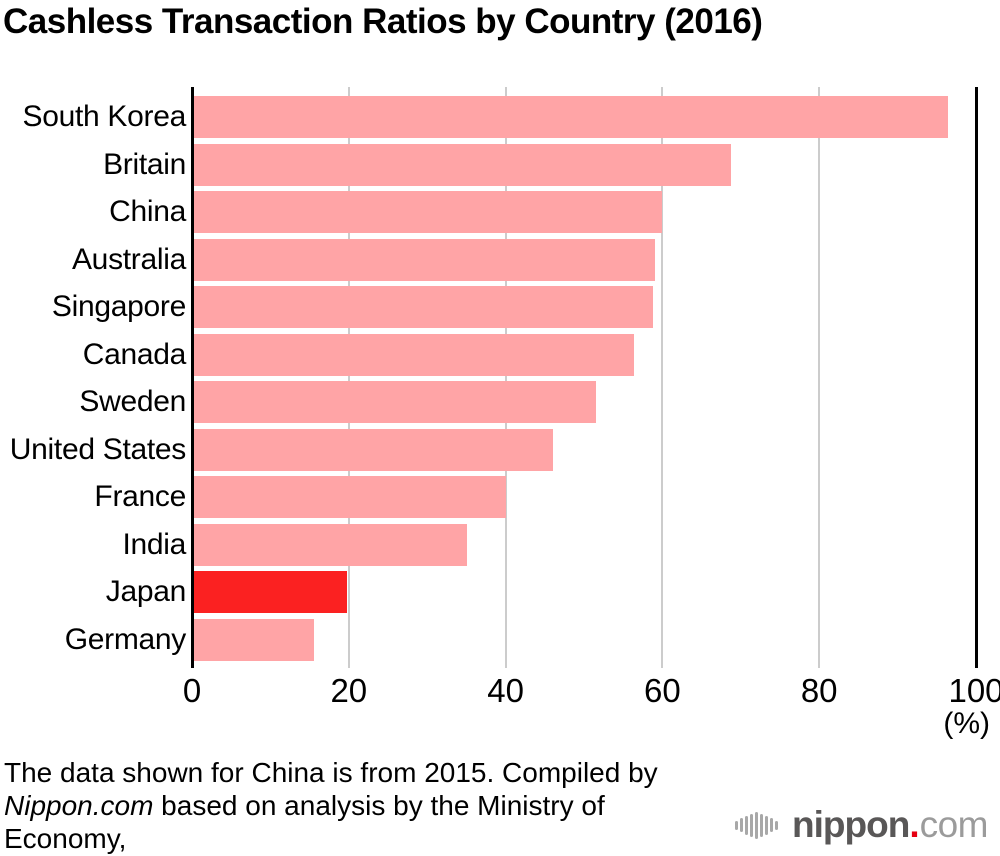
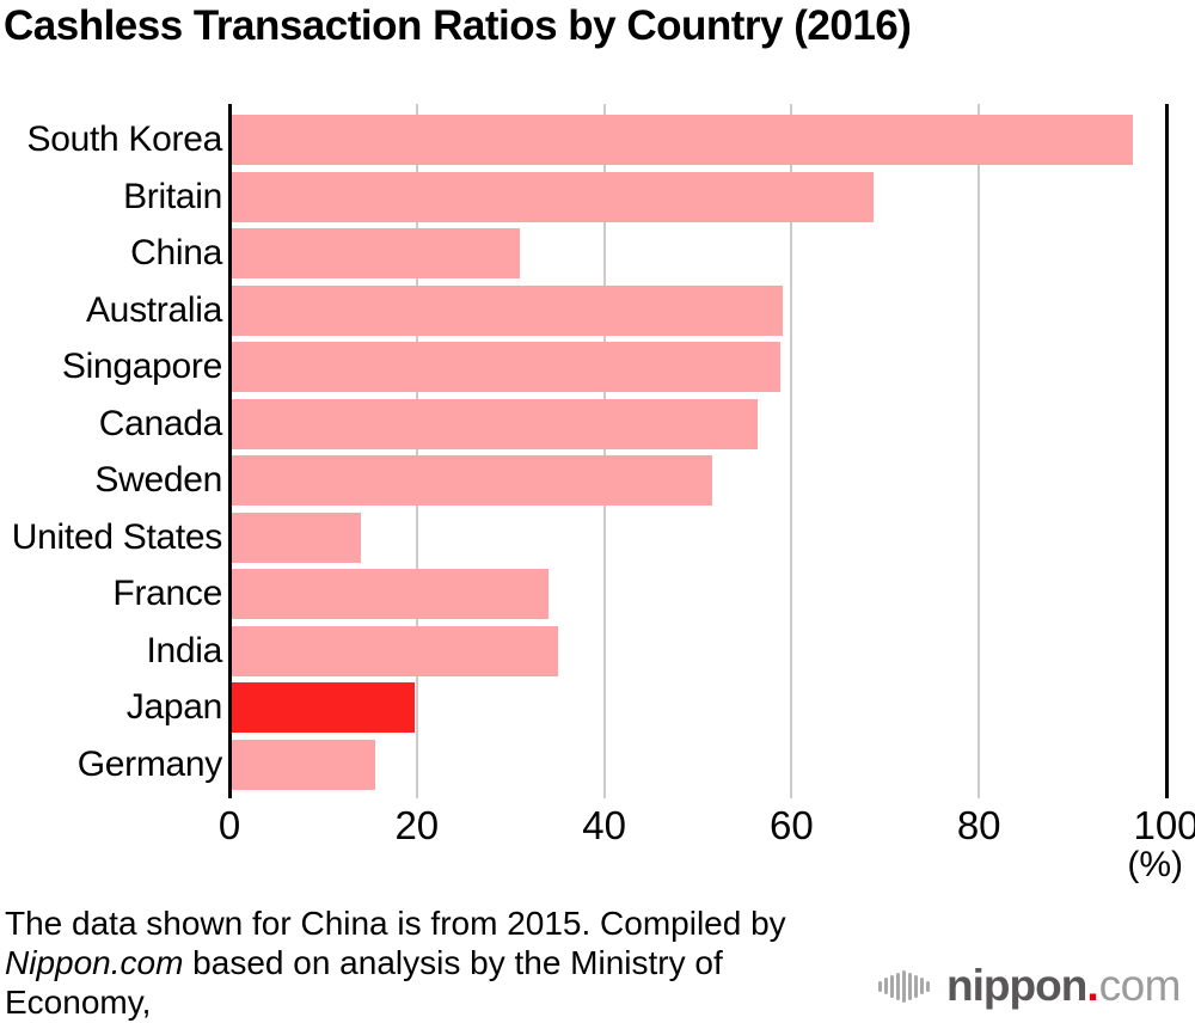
China: 60 -> 31
United States: 46 -> 14
France: 40 -> 34
